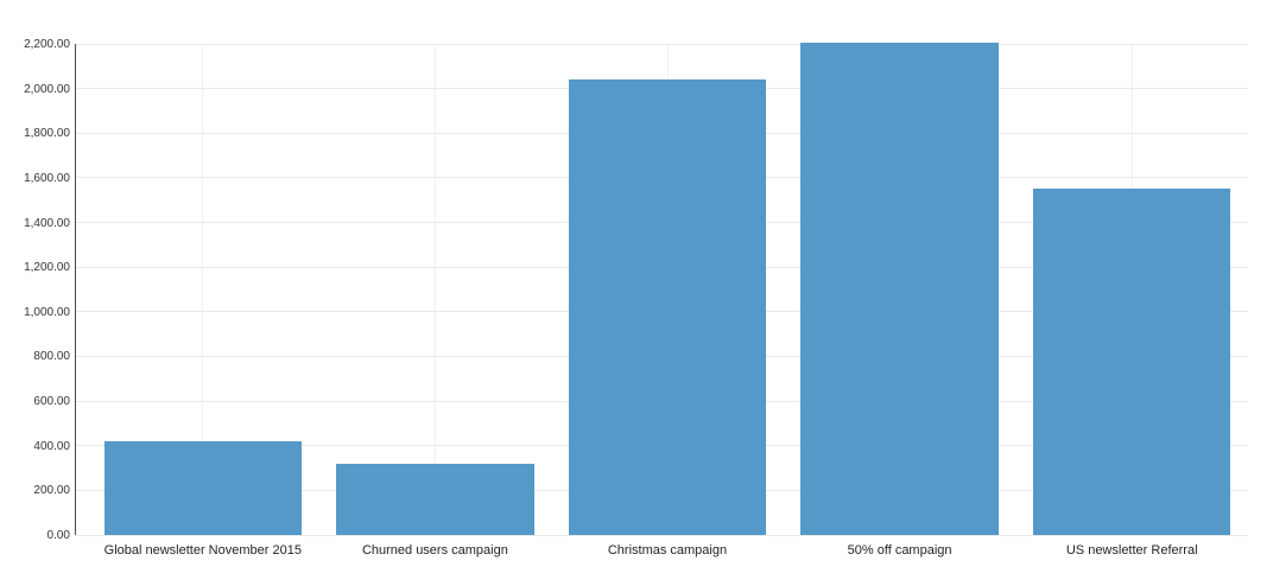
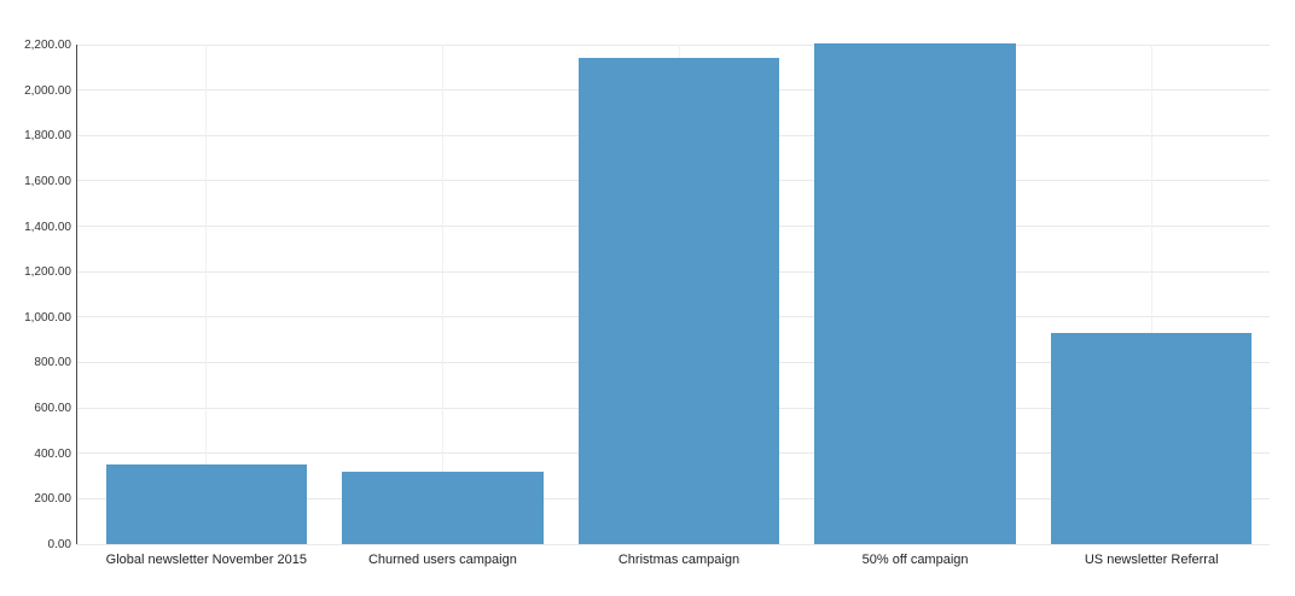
Global newsletter November 2015: 420 -> 350
Christmas campaign: 2040 -> 2140
US newsletter Referral: 1550 -> 930
